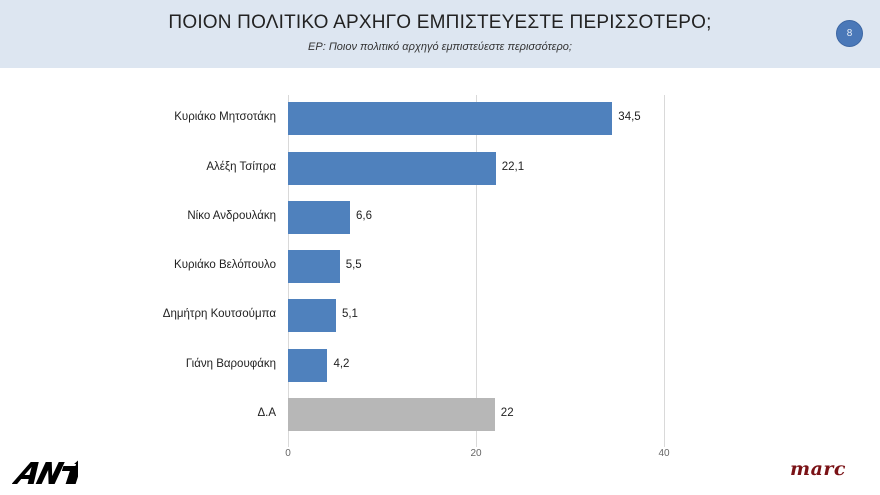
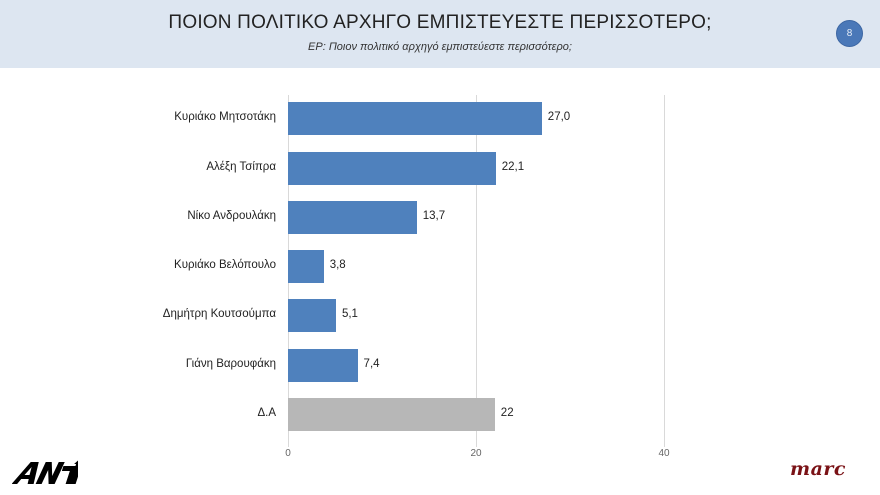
Κυριάκο Μητσοτάκη: 34,5 -> 27,0
Νίκο Ανδρουλάκη: 6,6 -> 13,7
Κυριάκο Βελόπουλο: 5,5 -> 3,8
Γιάνη Βαρουφάκη: 4,2 -> 7,4
